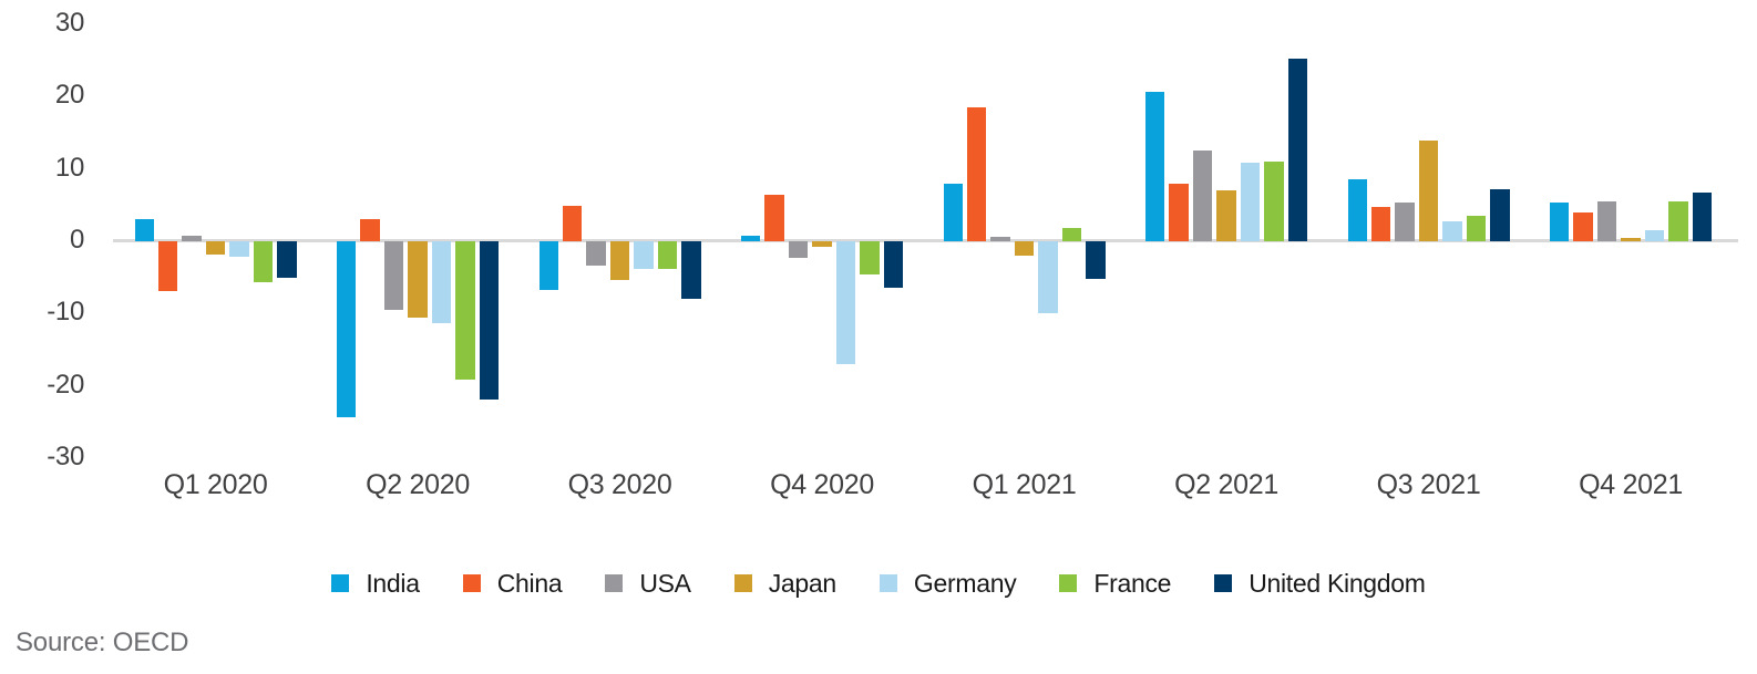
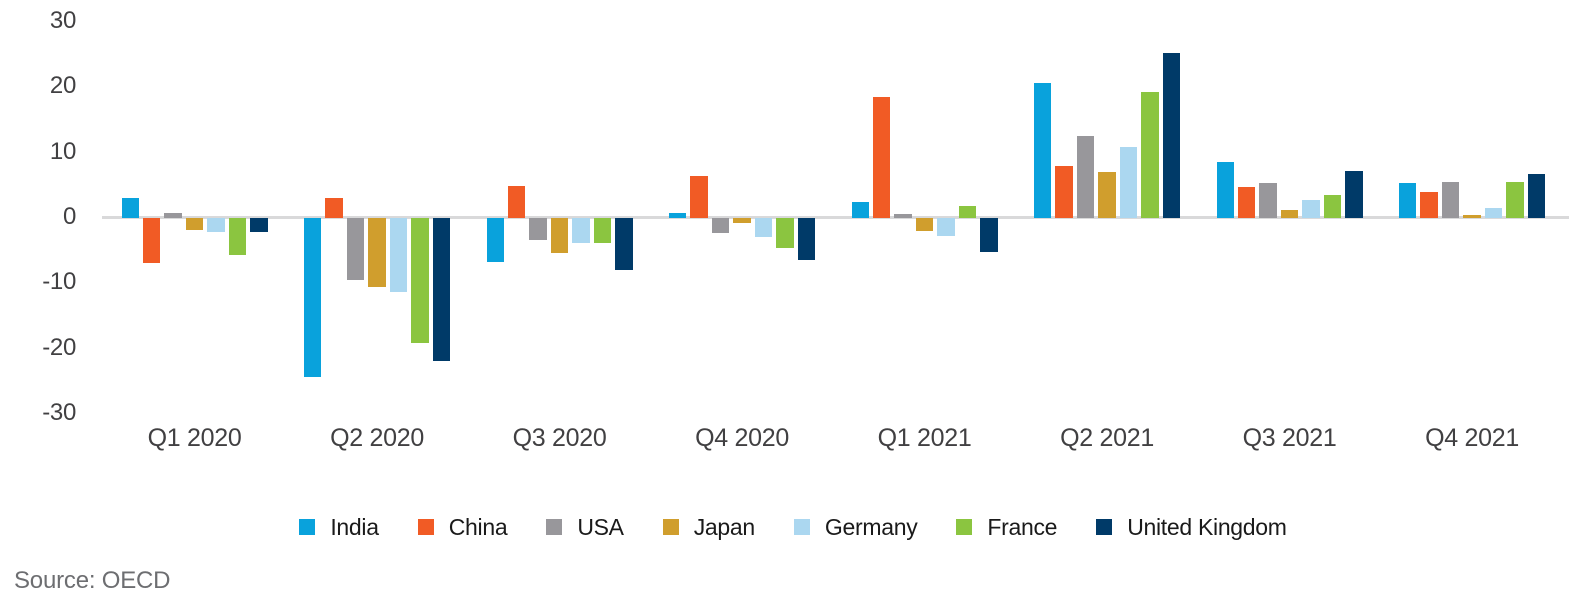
United Kingdom/Q1 2020: -5 -> -2
Germany/Q4 2020: -17 -> -3
India/Q1 2021: 8 -> 2
Germany/Q1 2021: -10 -> -3
France/Q2 2021: 11 -> 19
Japan/Q3 2021: 14 -> 1
